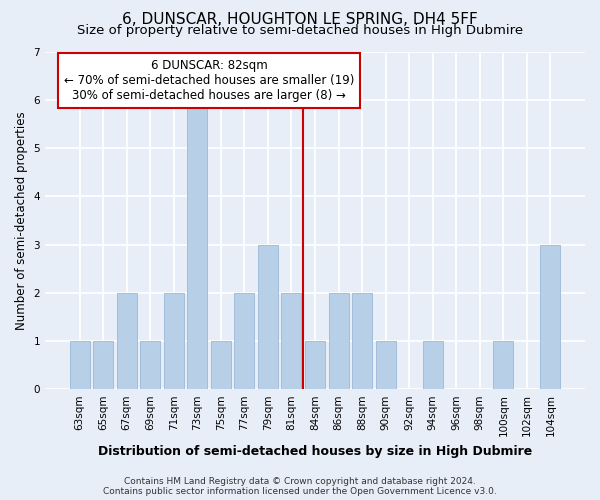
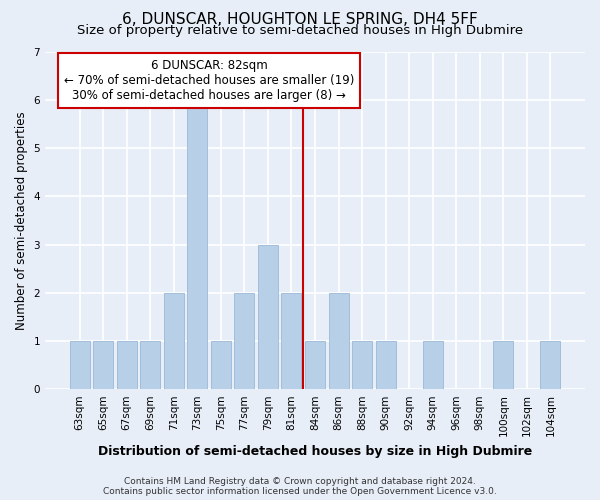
67sqm: 2 -> 1
88sqm: 2 -> 1
104sqm: 3 -> 1
